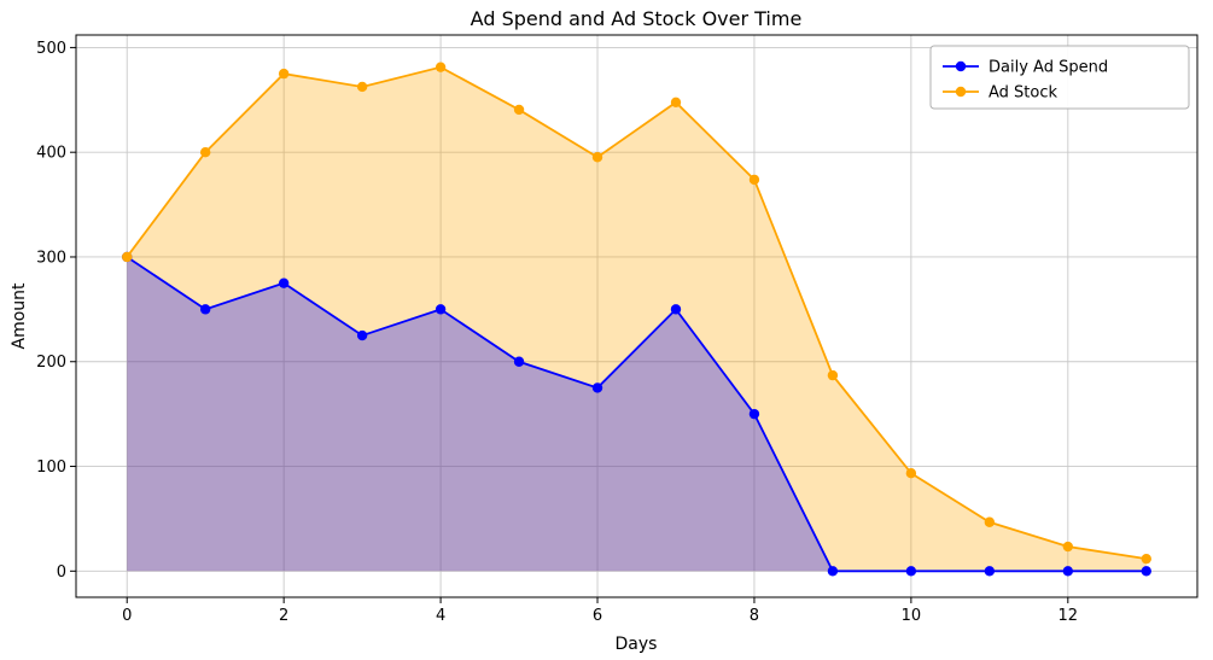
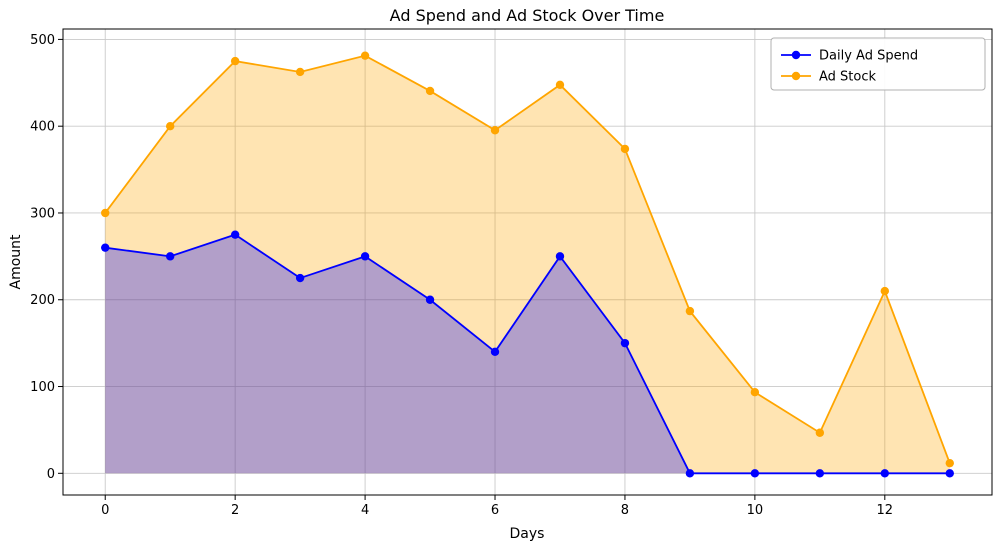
Daily Ad Spend/0: 300 -> 260
Daily Ad Spend/6: 180 -> 140
Ad Stock/12: 20 -> 210
